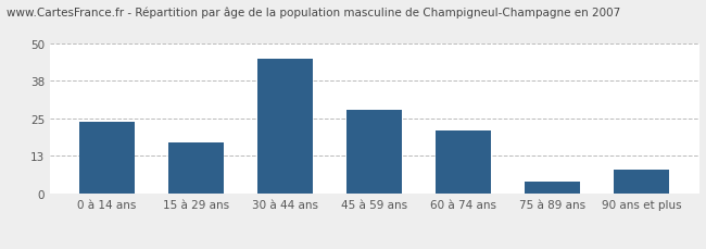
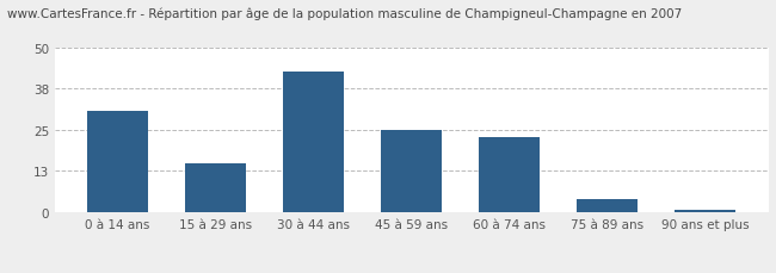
0 à 14 ans: 24 -> 31
15 à 29 ans: 17 -> 15
30 à 44 ans: 45 -> 43
45 à 59 ans: 28 -> 25
60 à 74 ans: 21 -> 23
90 ans et plus: 8 -> 1
